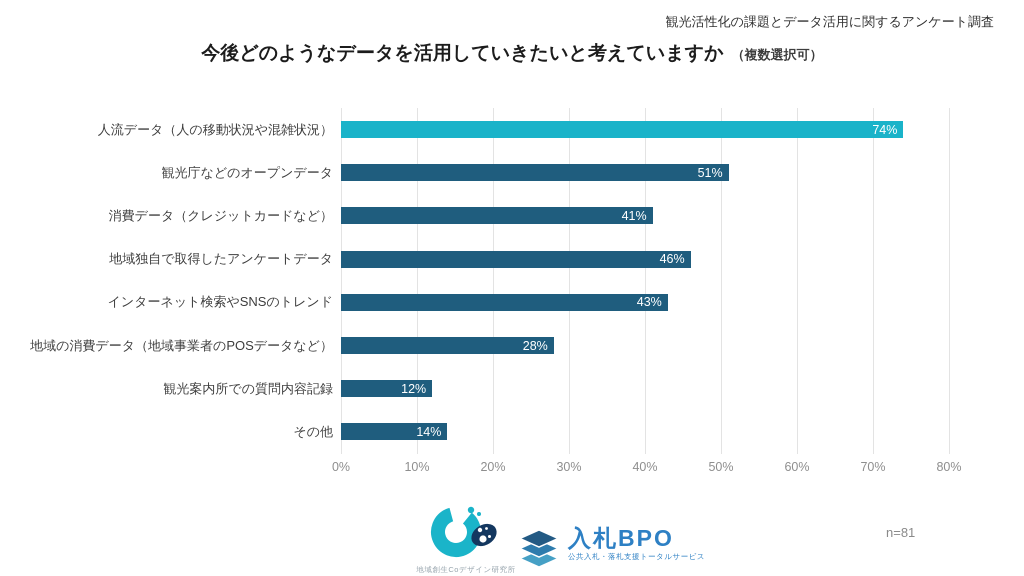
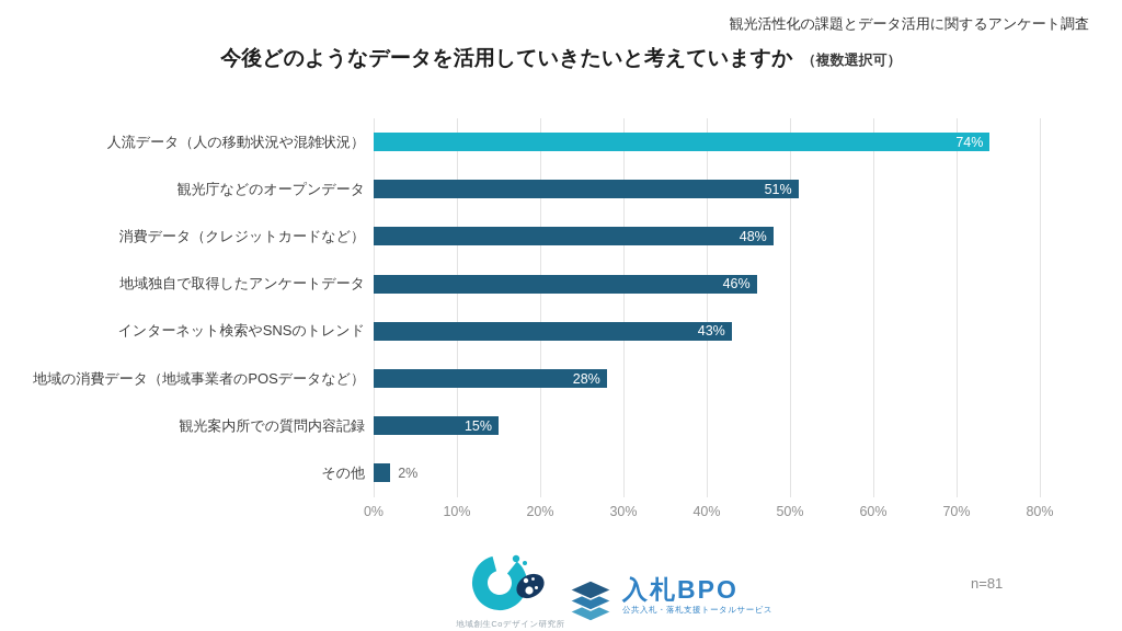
消費データ（クレジットカードなど）: 41% -> 48%
観光案内所での質問内容記録: 12% -> 15%
その他: 14% -> 2%
